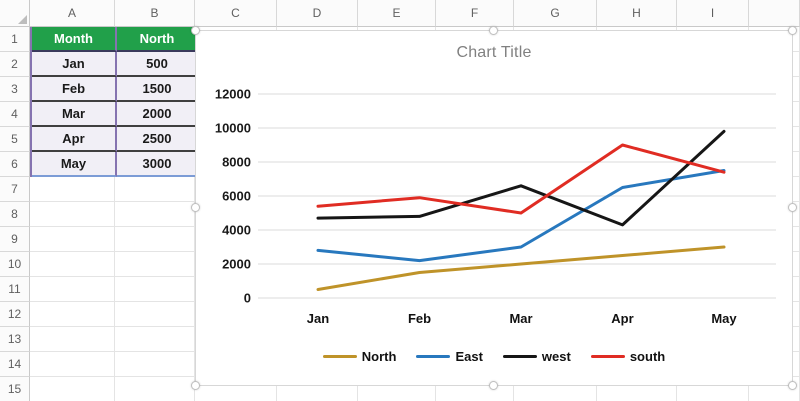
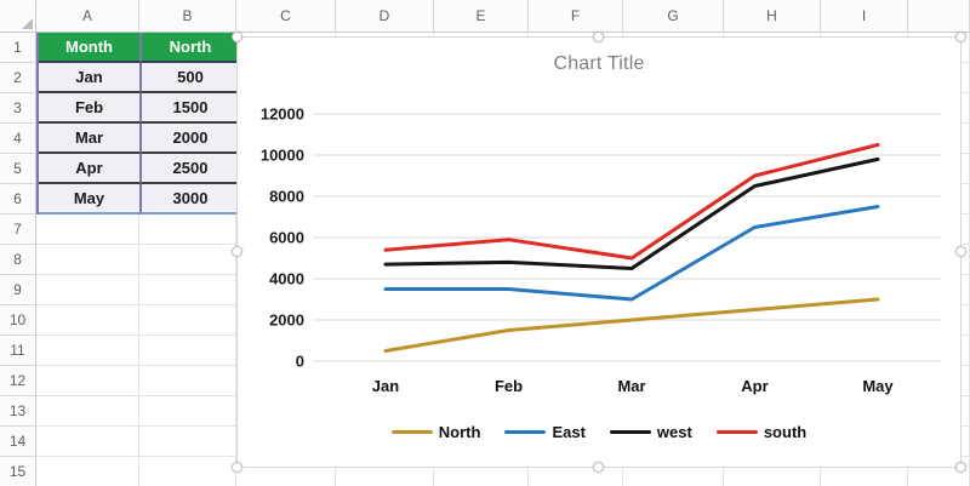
East/Jan: 2800 -> 3500
East/Feb: 2200 -> 3500
west/Mar: 6600 -> 4500
west/Apr: 4300 -> 8500
south/May: 7400 -> 10500
